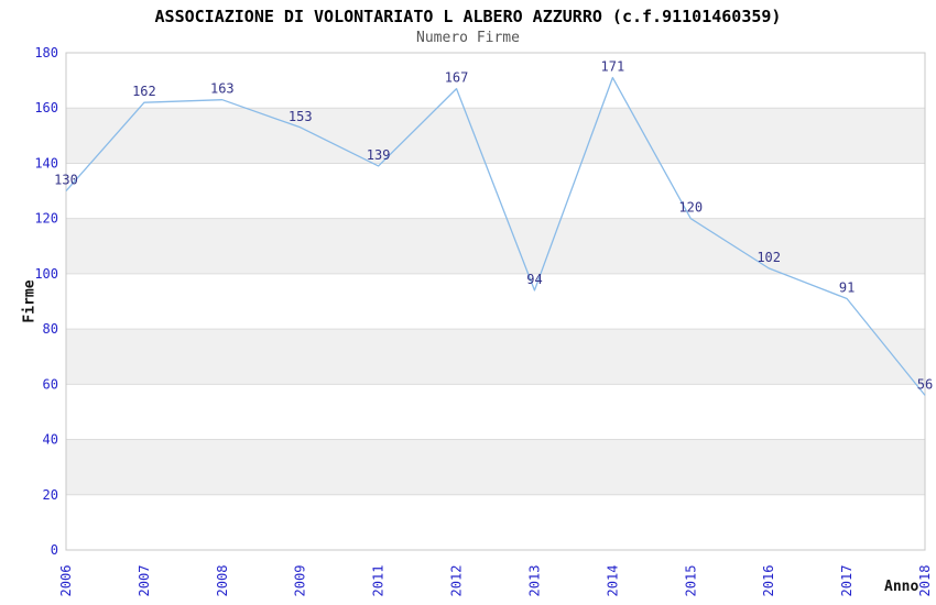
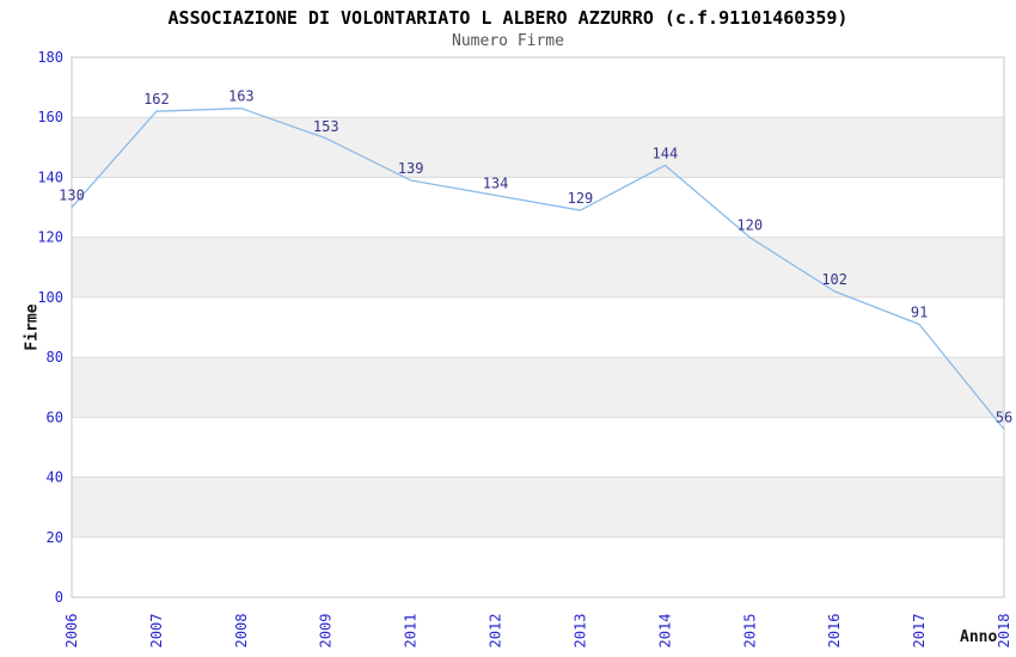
2012: 167 -> 134
2013: 94 -> 129
2014: 171 -> 144
